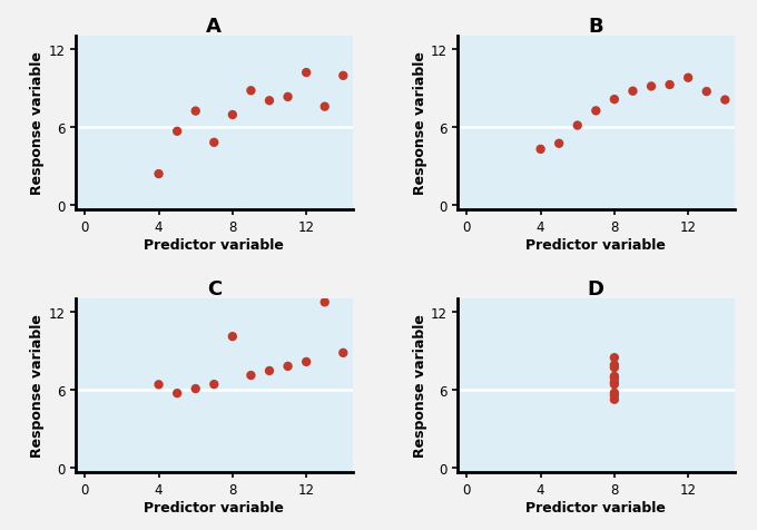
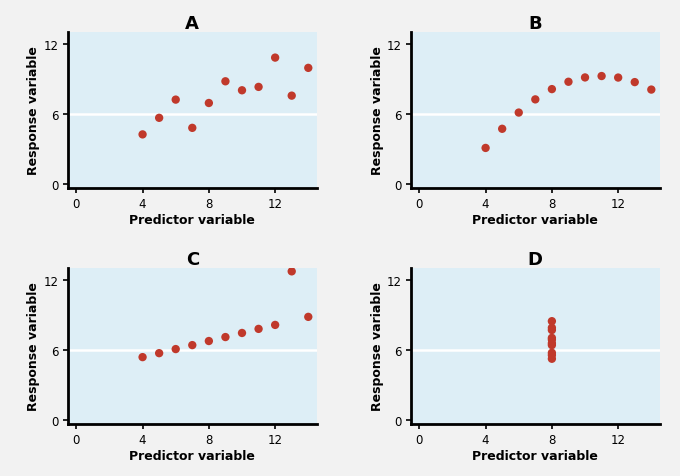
A/4: 2.4 -> 4.3
A/12: 10.2 -> 10.8
B/4: 4.3 -> 3.1
B/12: 9.8 -> 9.1
C/4: 6.4 -> 5.4
C/8: 10.1 -> 6.8
